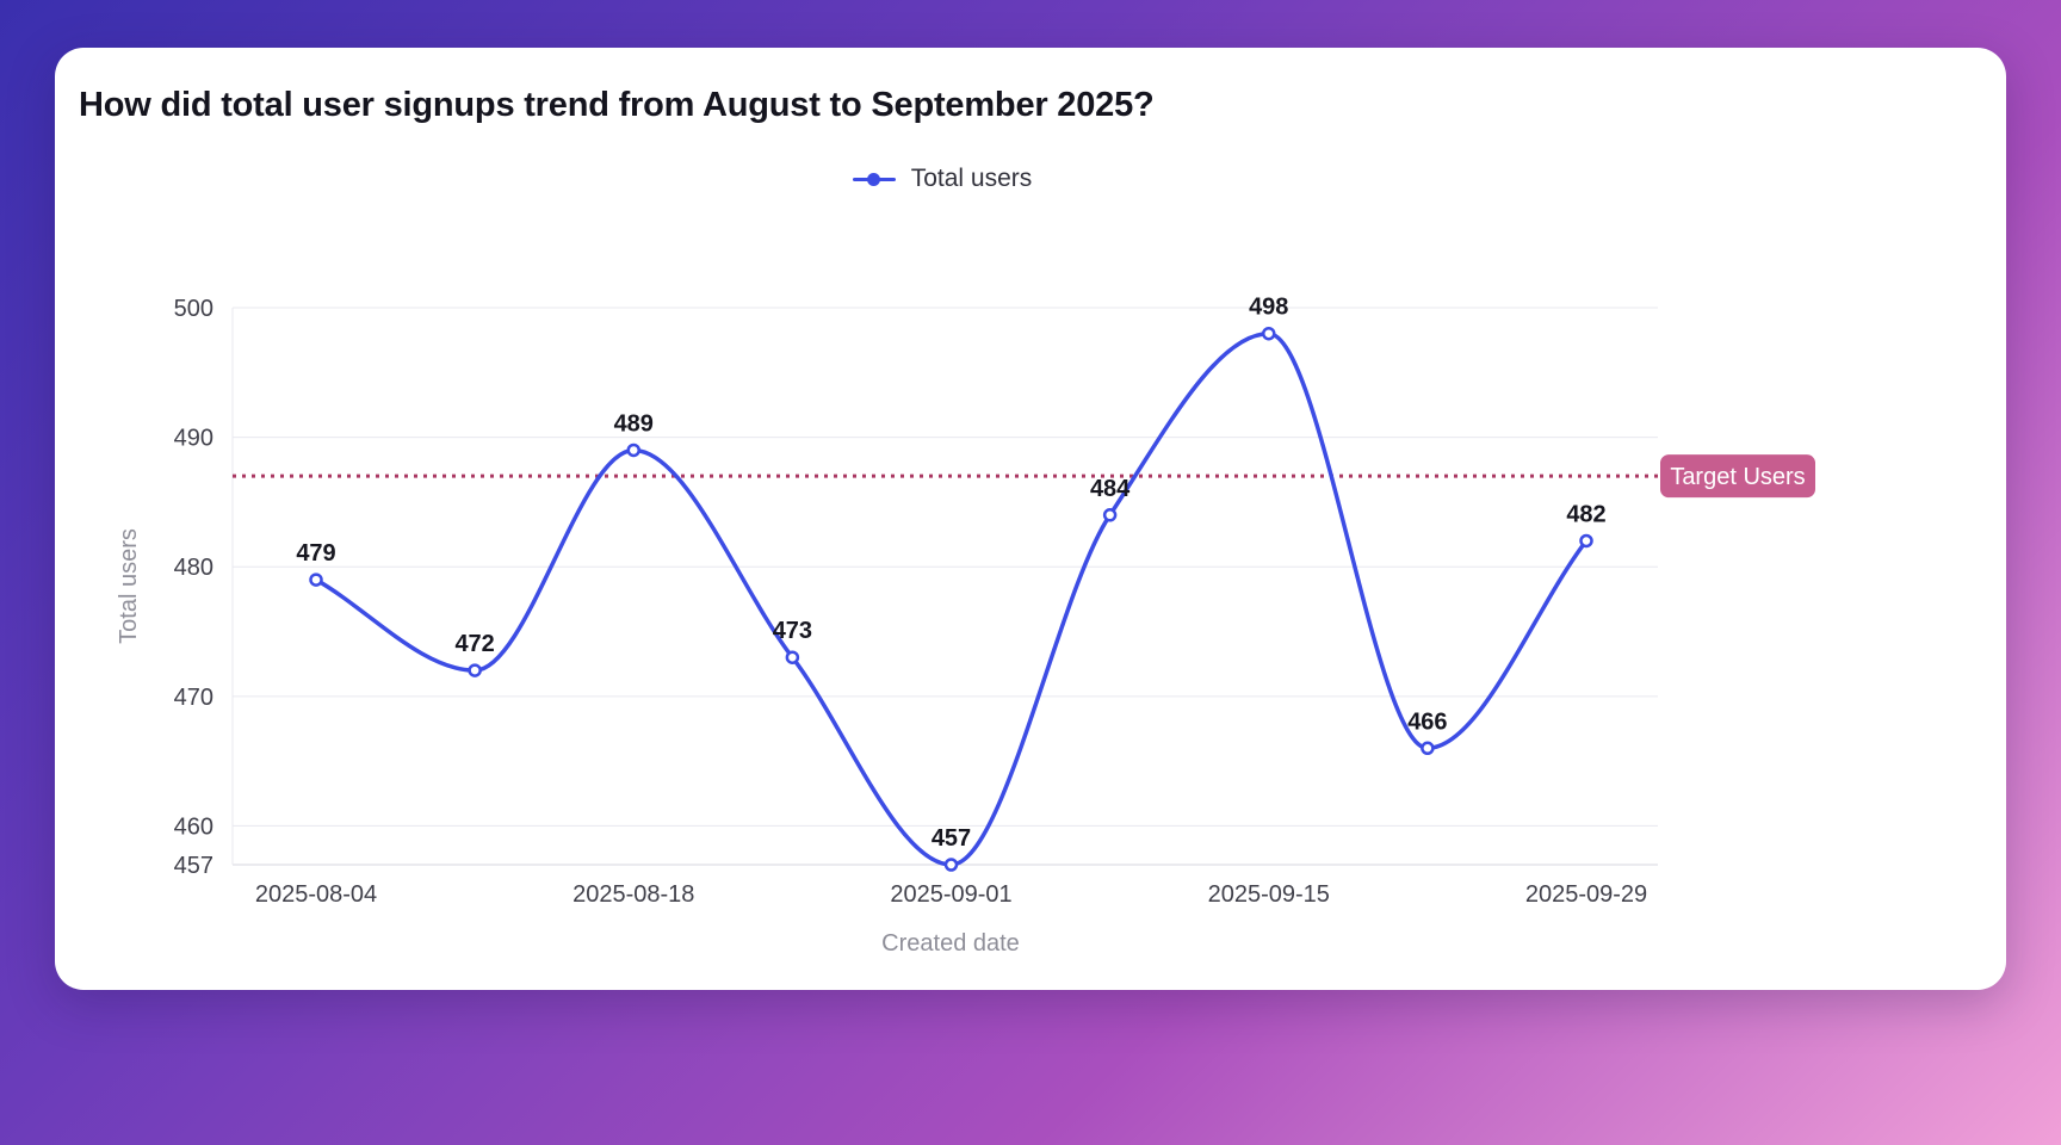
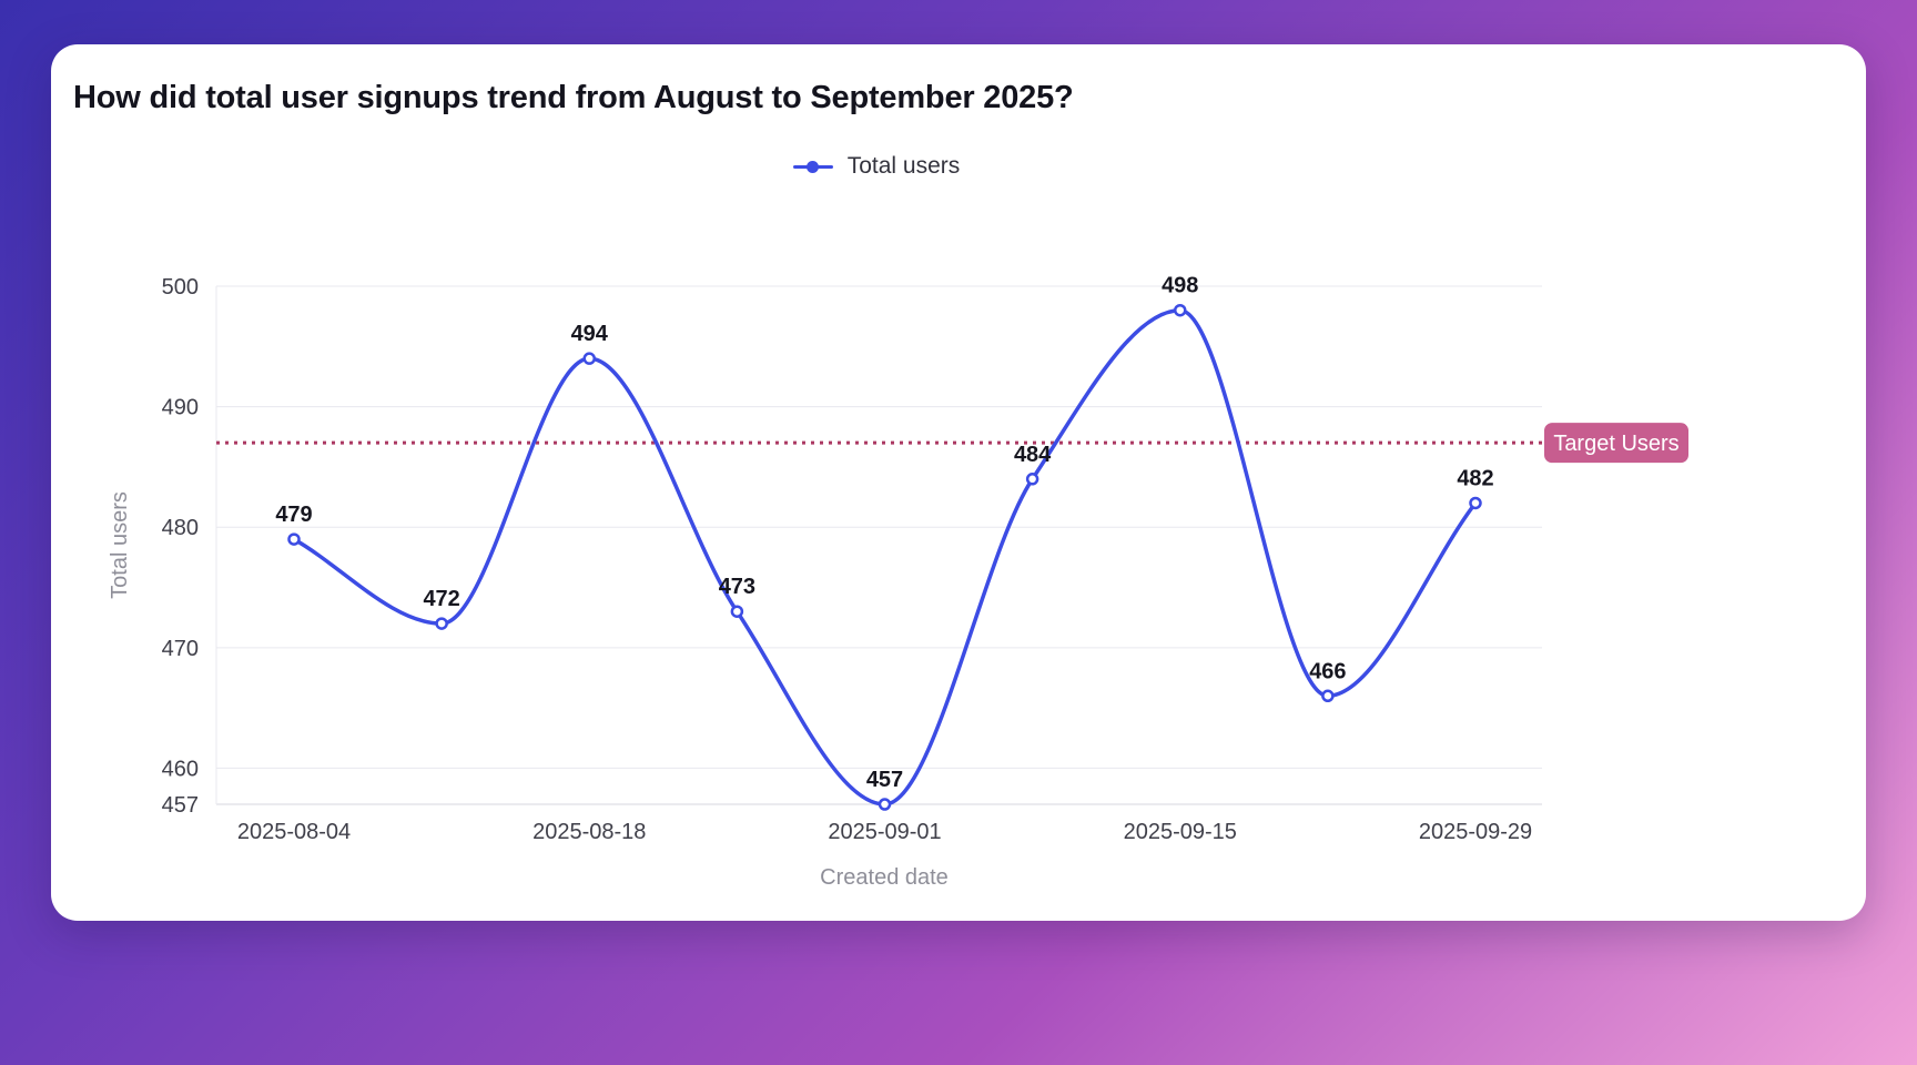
2025-08-18: 489 -> 494
